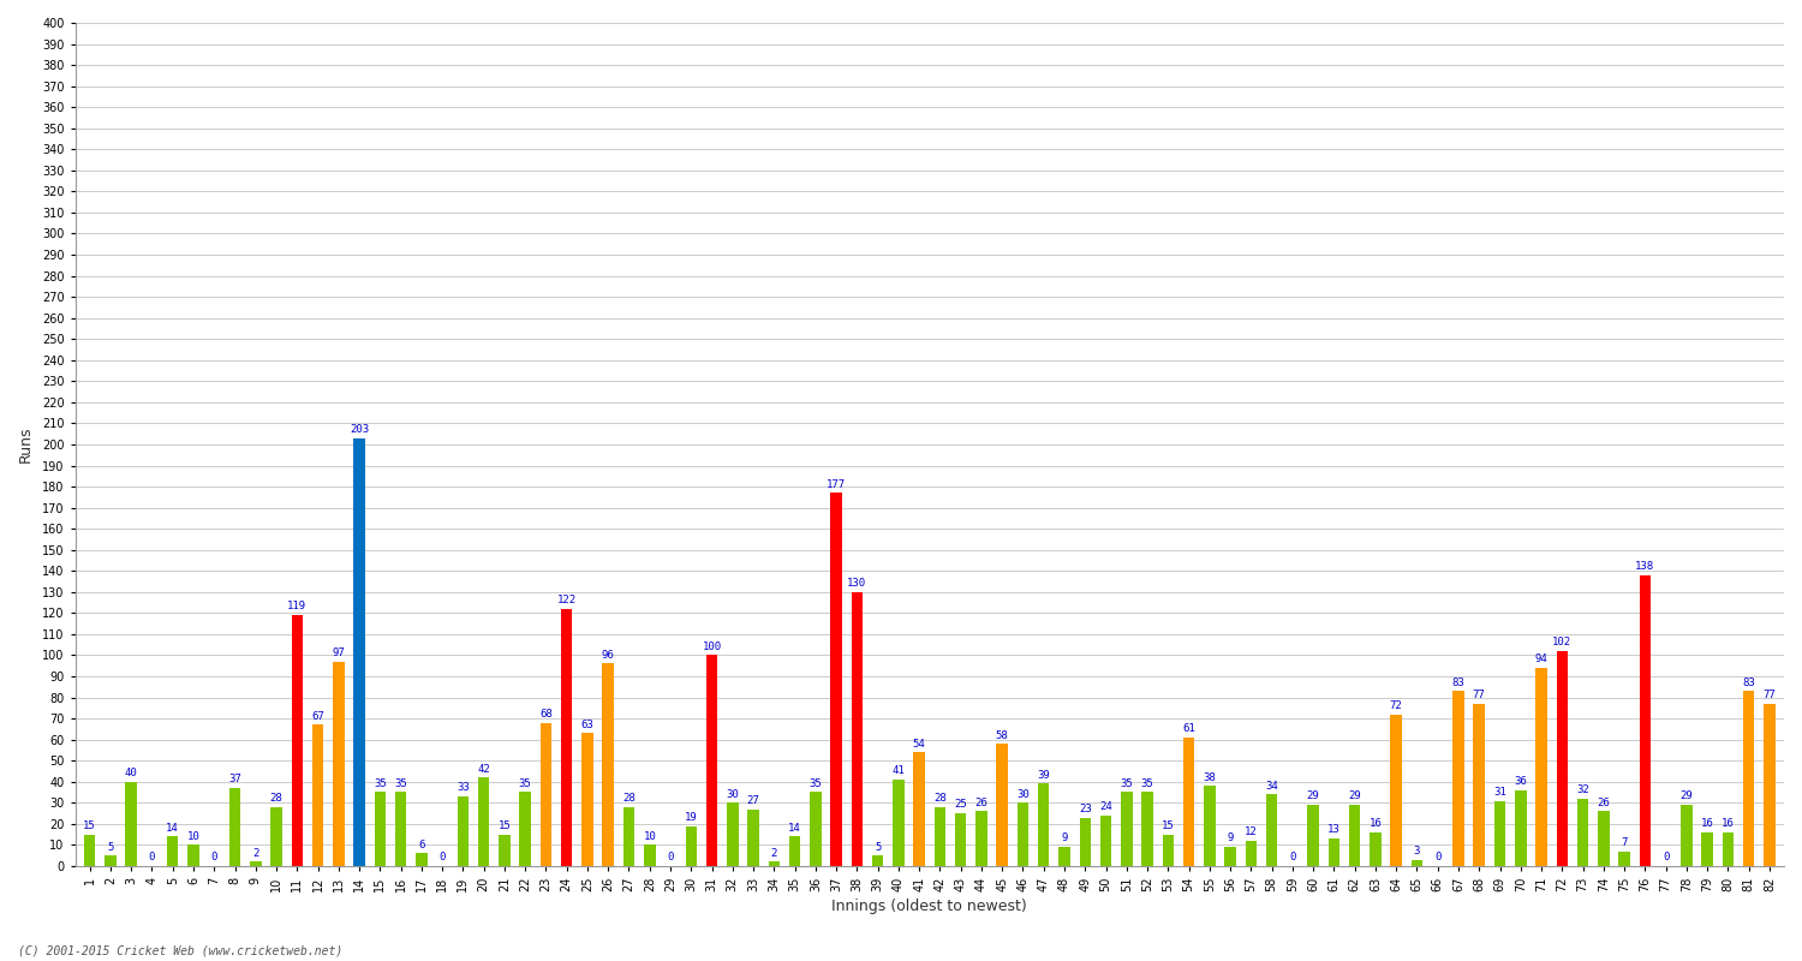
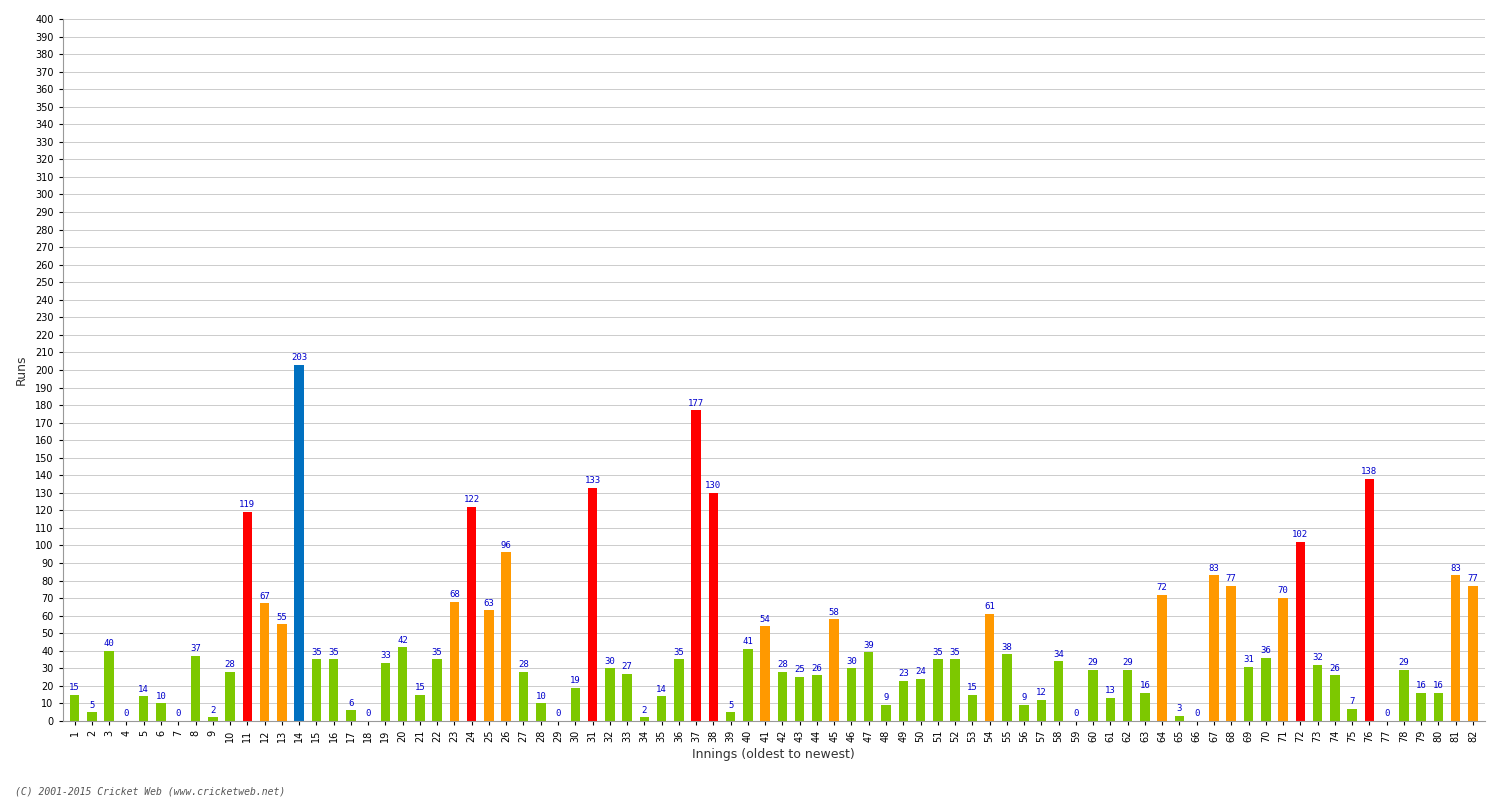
13: 97 -> 55
31: 100 -> 133
71: 94 -> 70
